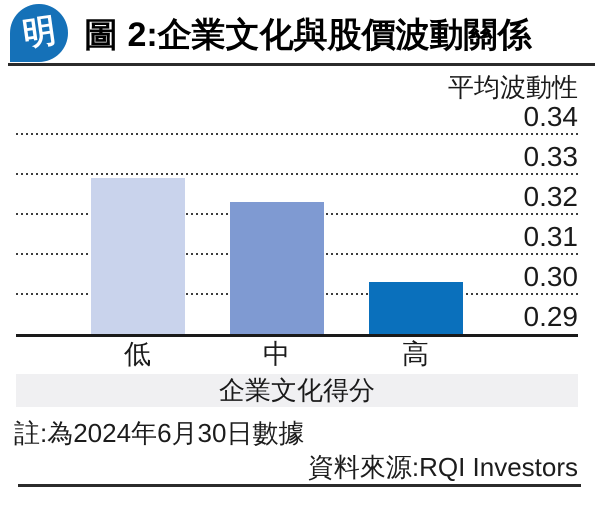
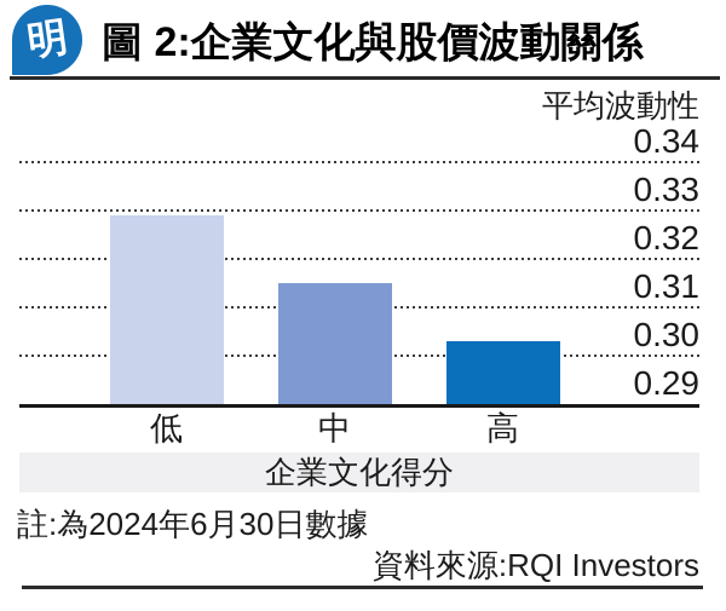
中: 0.323 -> 0.315
